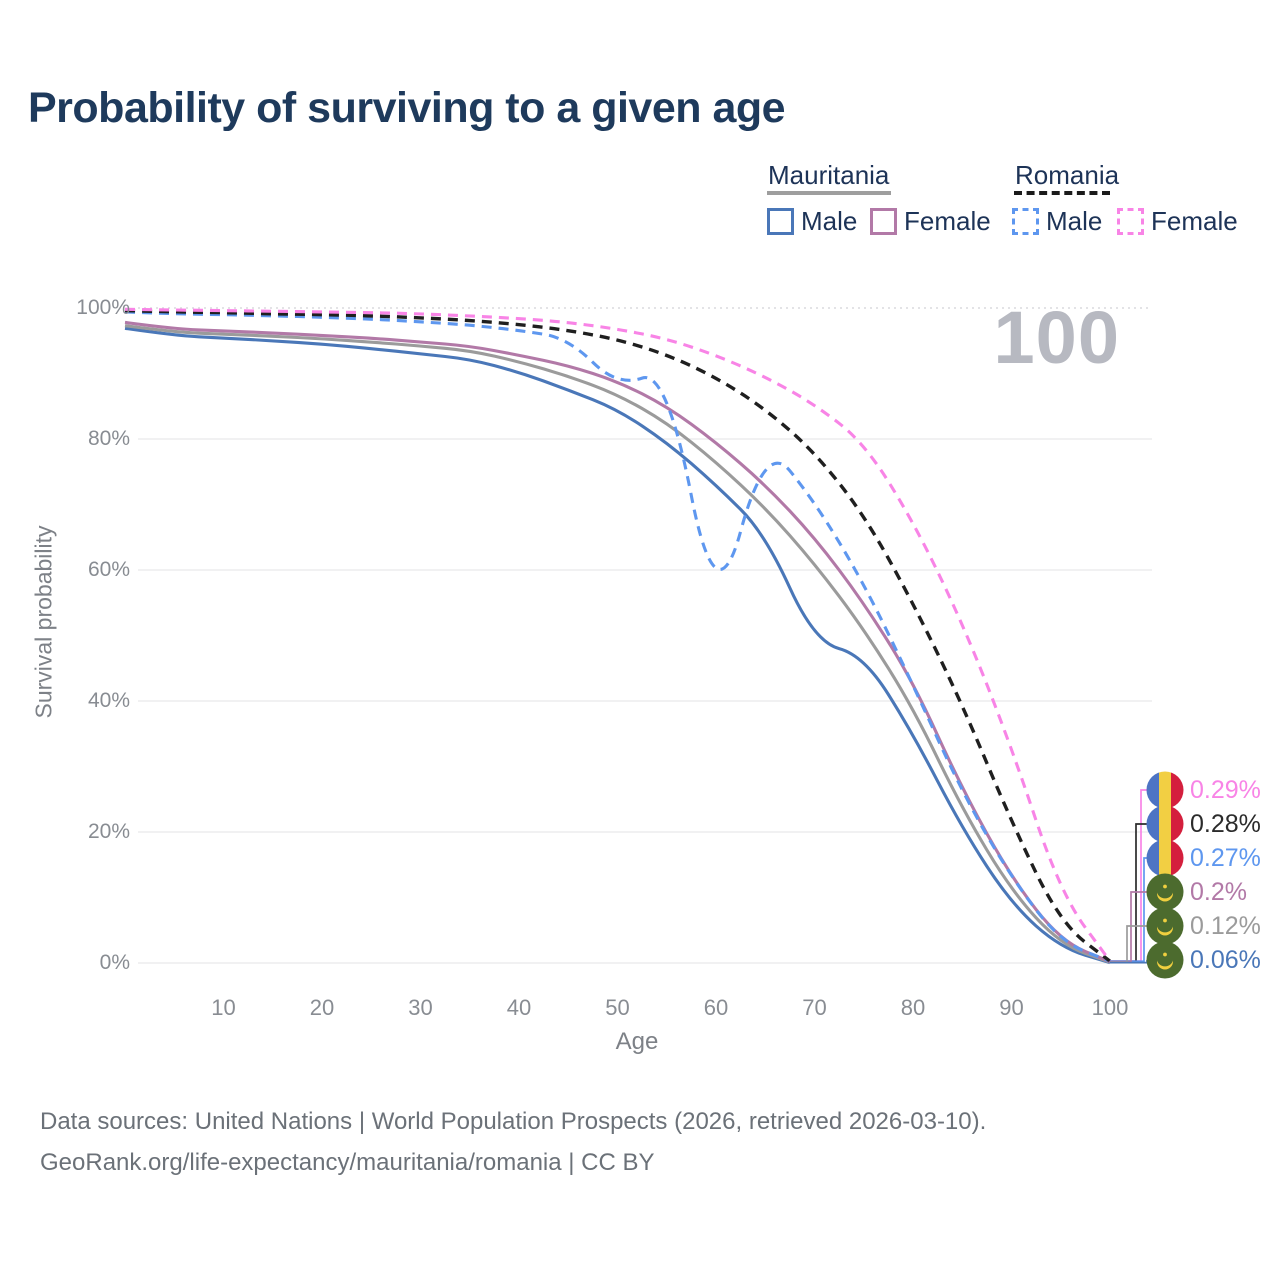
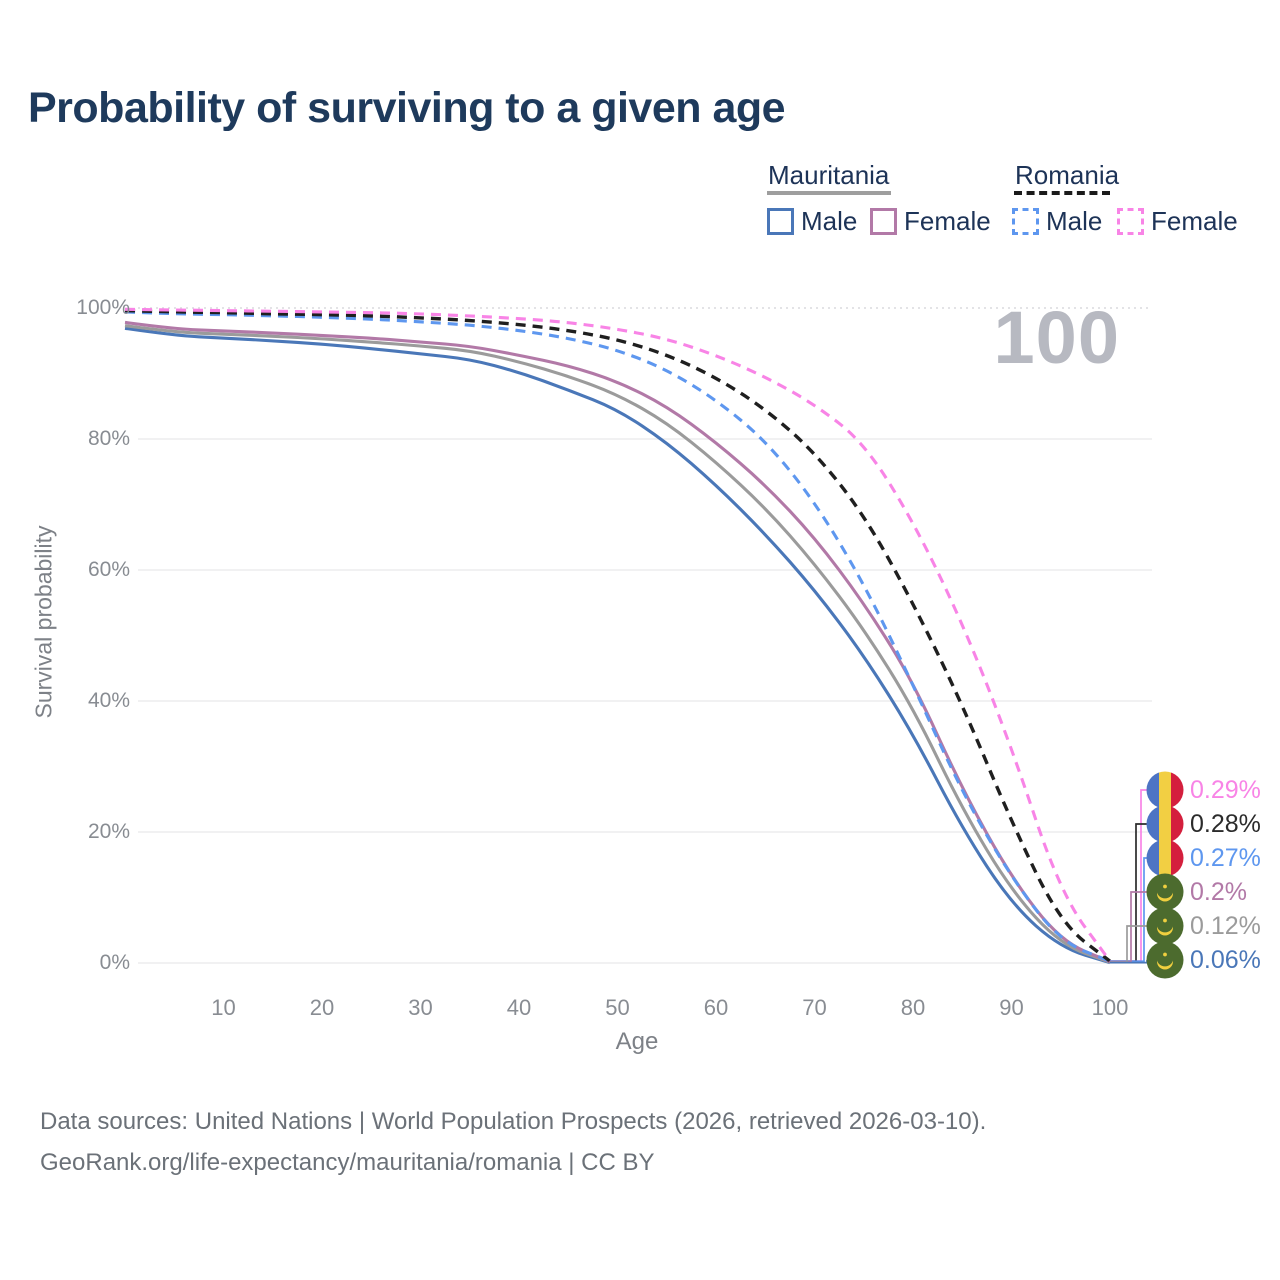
Romania Male/50: 88% -> 94%
Romania Male/60: 52% -> 86%
Mauritania Male/70: 49% -> 57%
